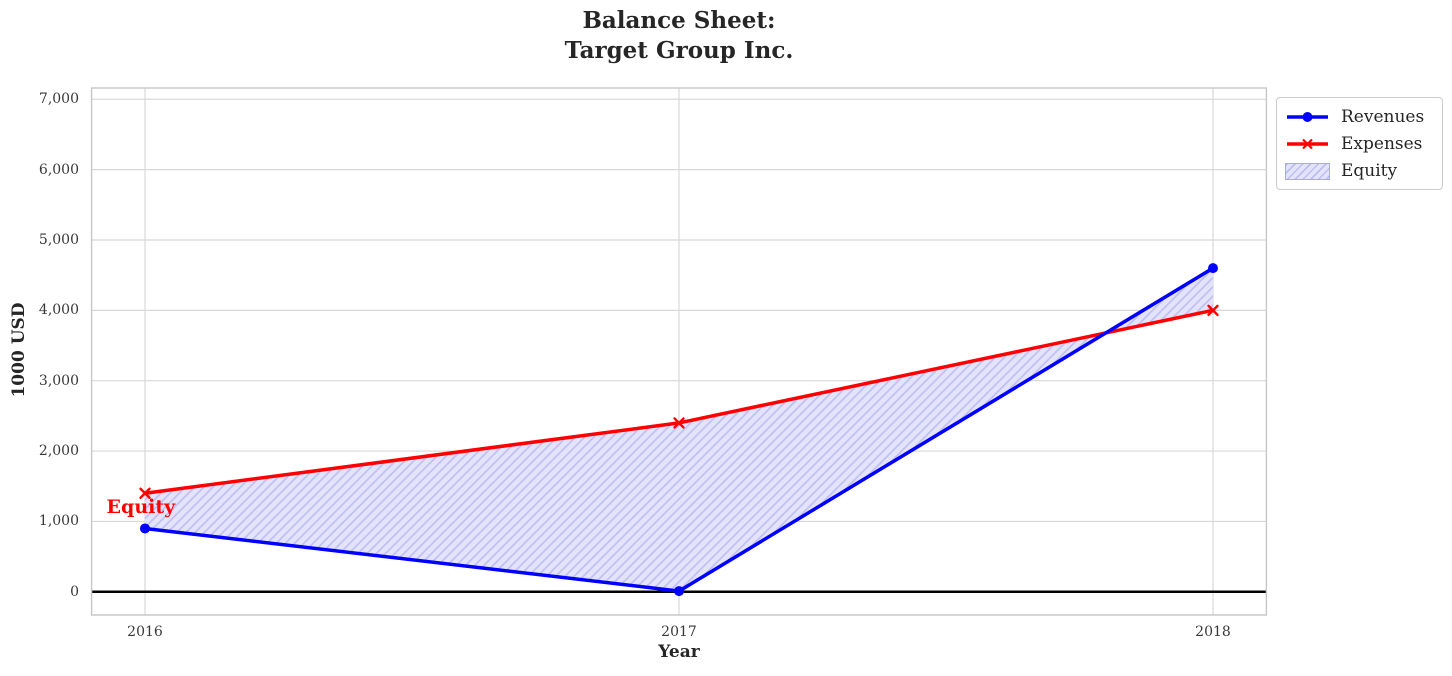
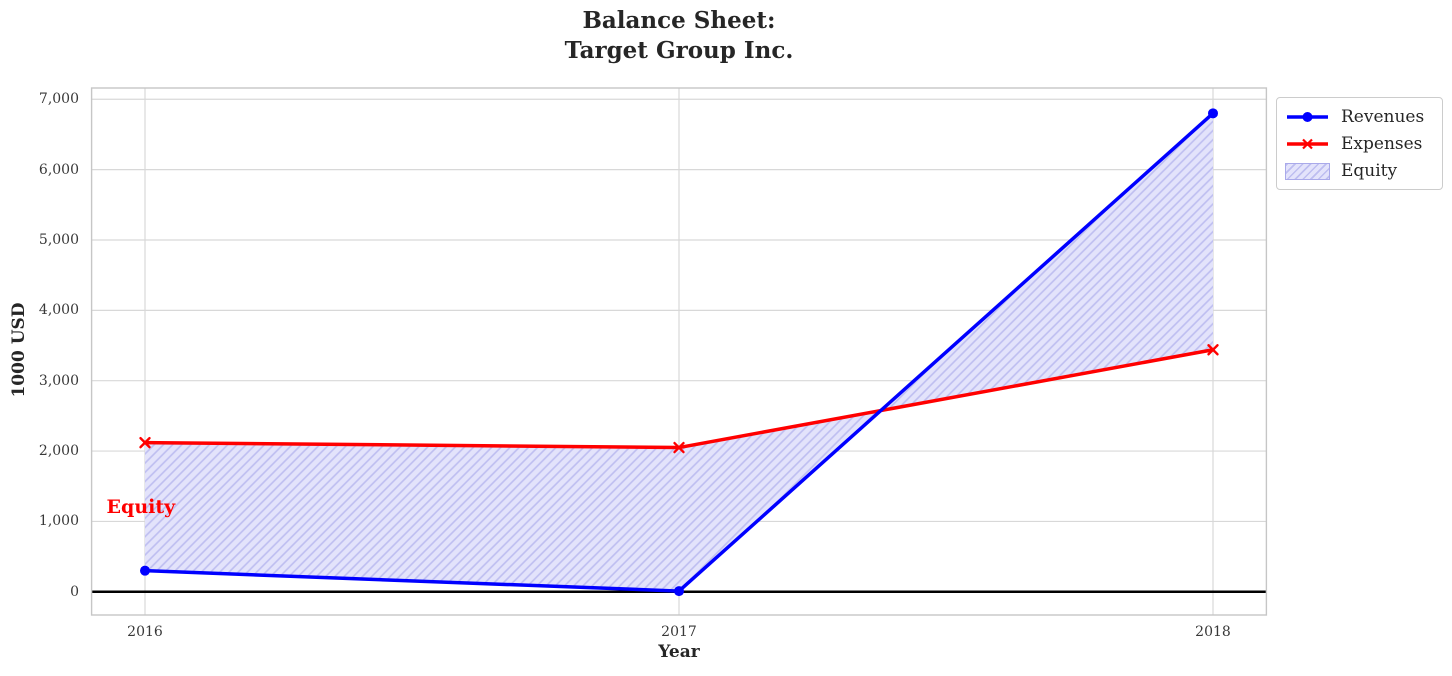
Revenues/2016: 900 -> 300
Expenses/2016: 1400 -> 2100
Expenses/2017: 2400 -> 2000
Revenues/2018: 4600 -> 6800
Expenses/2018: 4000 -> 3400
